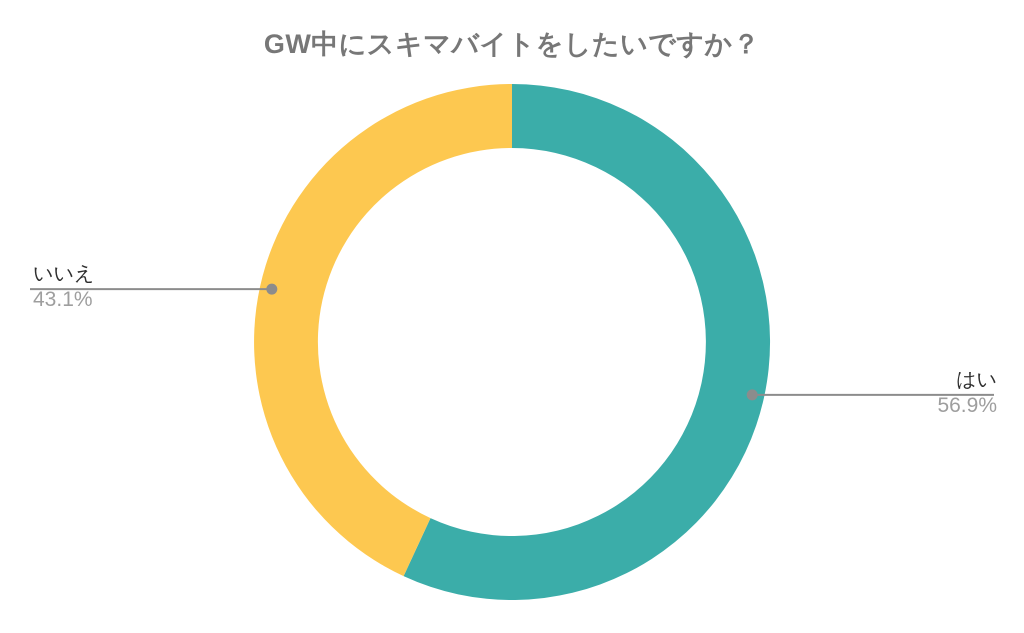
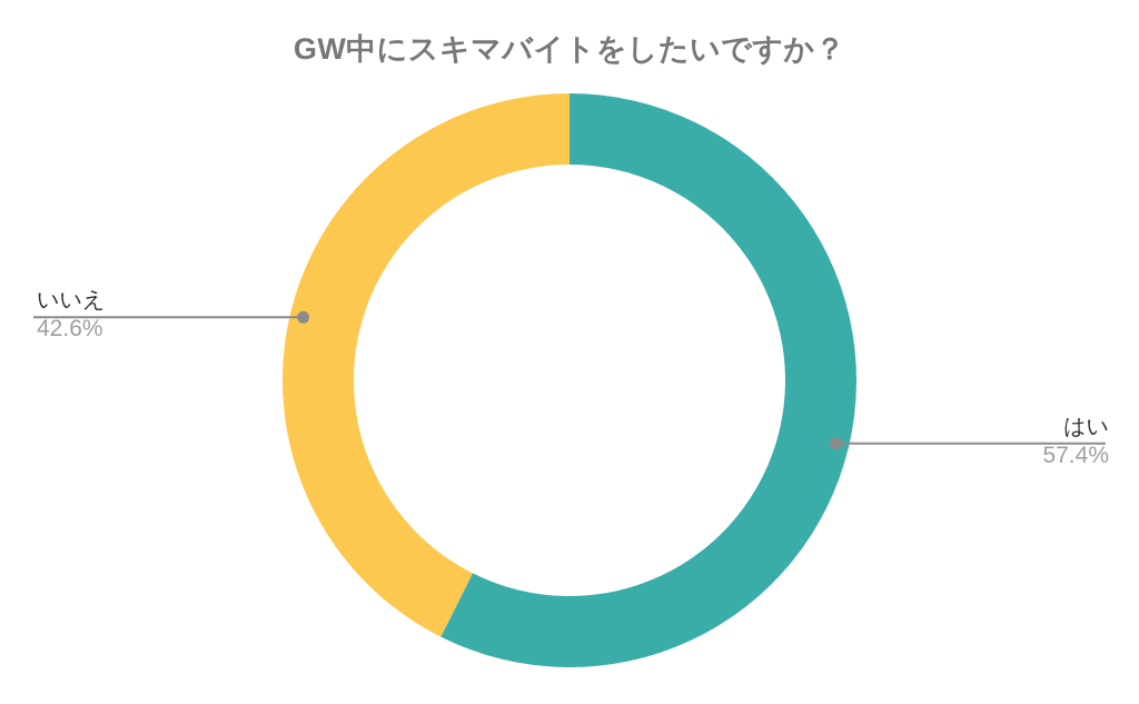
はい: 56.9% -> 57.4%
いいえ: 43.1% -> 42.6%
